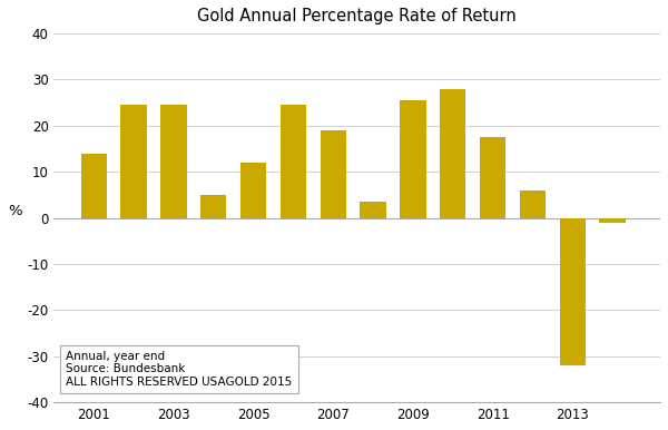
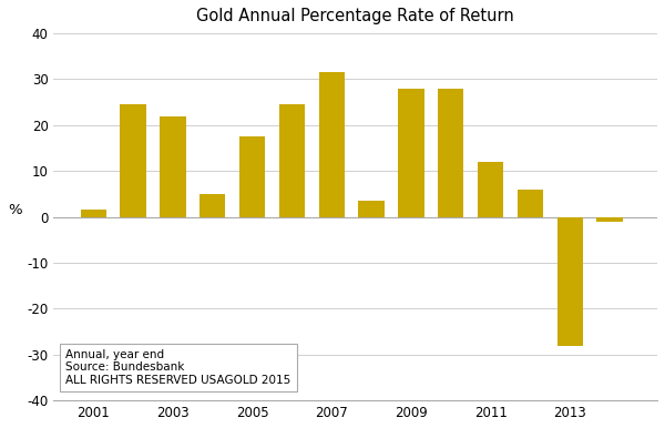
2001: 14.0 -> 1.5
2003: 24.5 -> 22.0
2005: 12.0 -> 17.5
2007: 19.0 -> 31.5
2009: 25.5 -> 28.0
2011: 17.5 -> 12.0
2013: -32.0 -> -28.0
